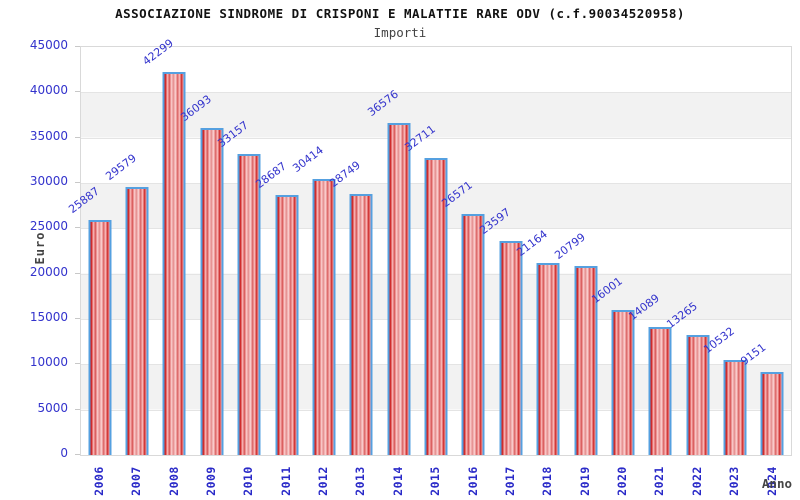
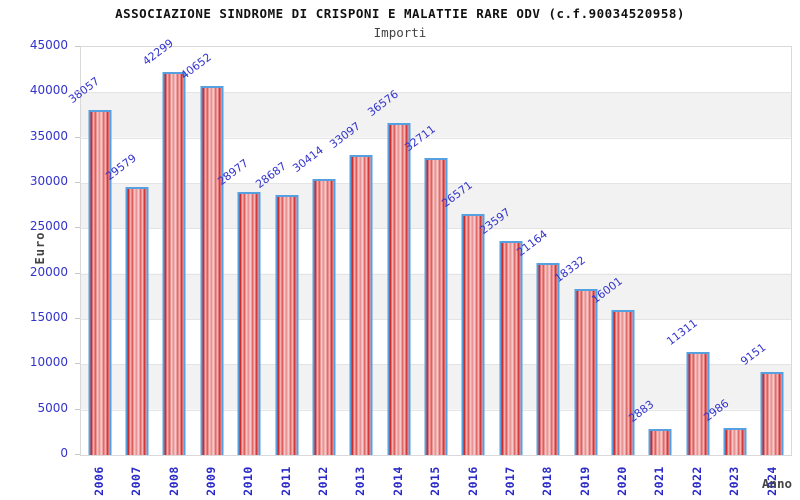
2006: 25887 -> 38057
2009: 36093 -> 40652
2010: 33157 -> 28977
2013: 28749 -> 33097
2019: 20799 -> 18332
2021: 14089 -> 2883
2022: 13265 -> 11311
2023: 10532 -> 2986
